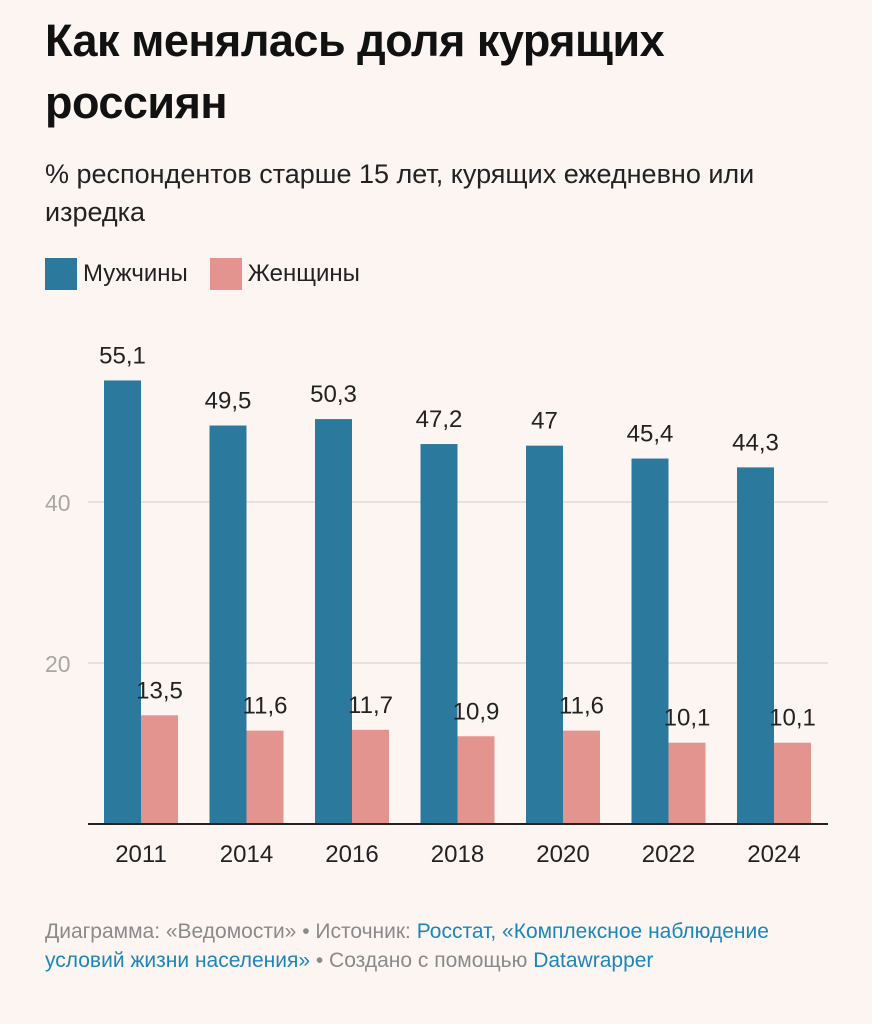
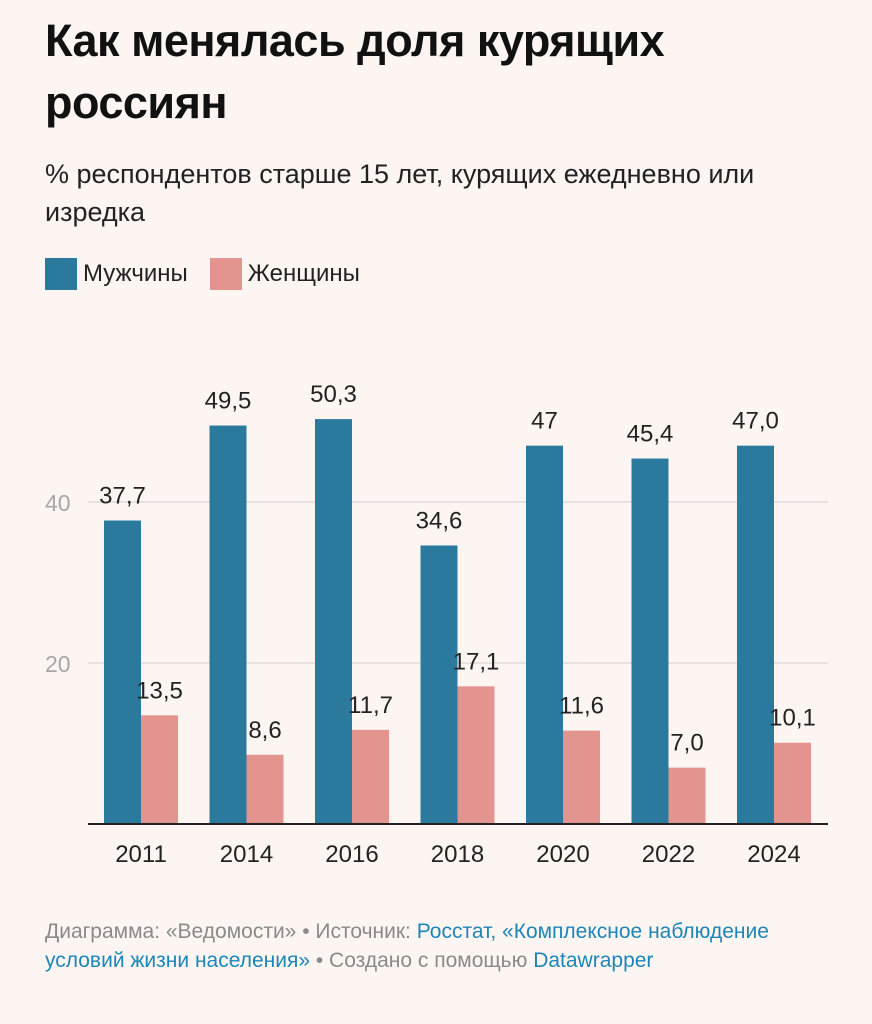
Мужчины/2011: 55,1 -> 37,7
Женщины/2014: 11,6 -> 8,6
Мужчины/2018: 47,2 -> 34,6
Женщины/2018: 10,9 -> 17,1
Женщины/2022: 10,1 -> 7,0
Мужчины/2024: 44,3 -> 47,0
